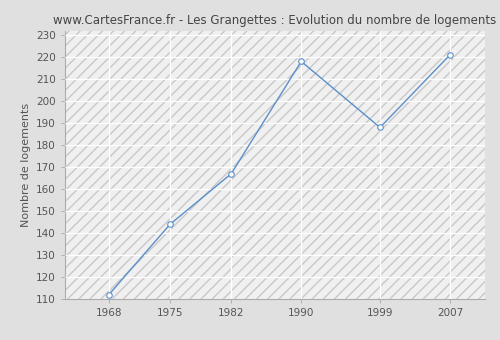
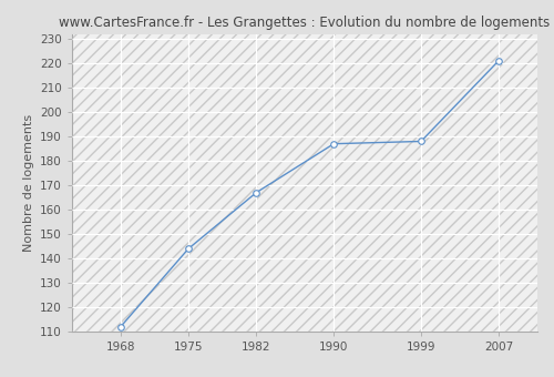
1990: 218 -> 187
